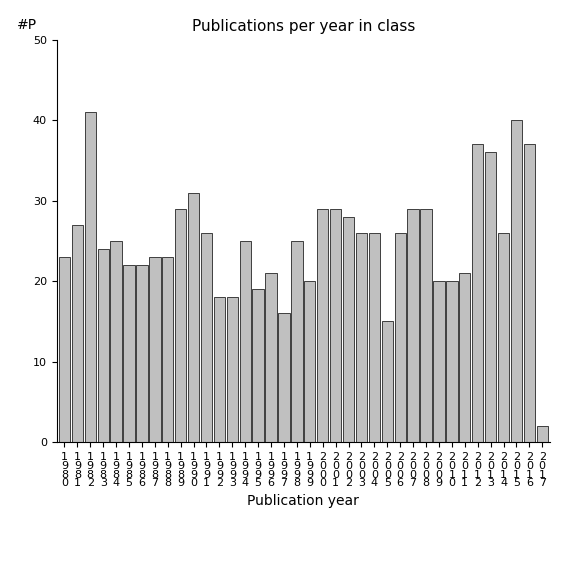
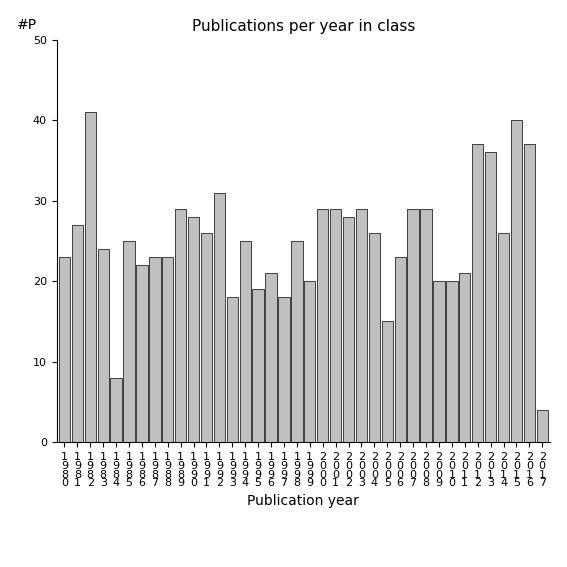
1 9 8 4: 25 -> 8
1 9 8 5: 22 -> 25
1 9 9 0: 31 -> 28
1 9 9 2: 18 -> 31
1 9 9 7: 16 -> 18
2 0 0 3: 26 -> 29
2 0 0 6: 26 -> 23
2 0 1 7: 2 -> 4
